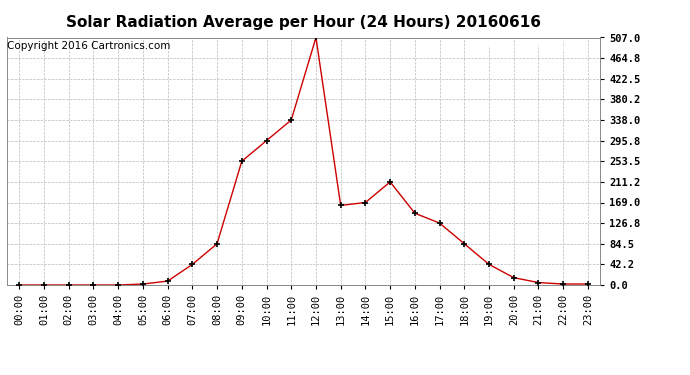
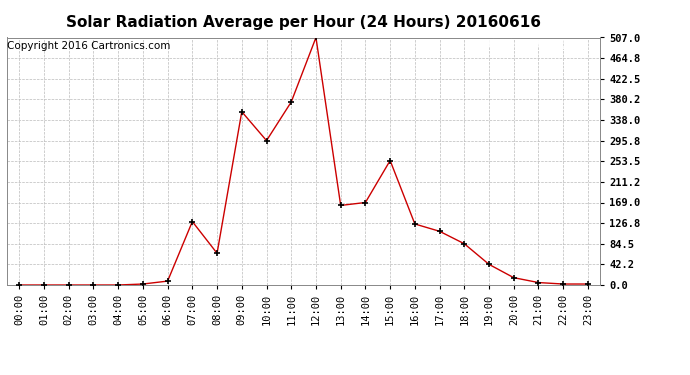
07:00: 42 -> 130
08:00: 84 -> 65
09:00: 254 -> 355
11:00: 338 -> 375
15:00: 211 -> 255
16:00: 147 -> 125
17:00: 127 -> 110
